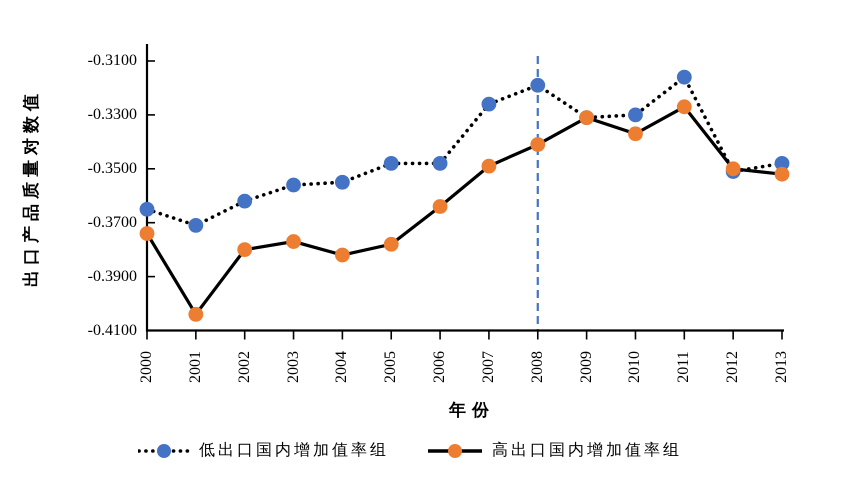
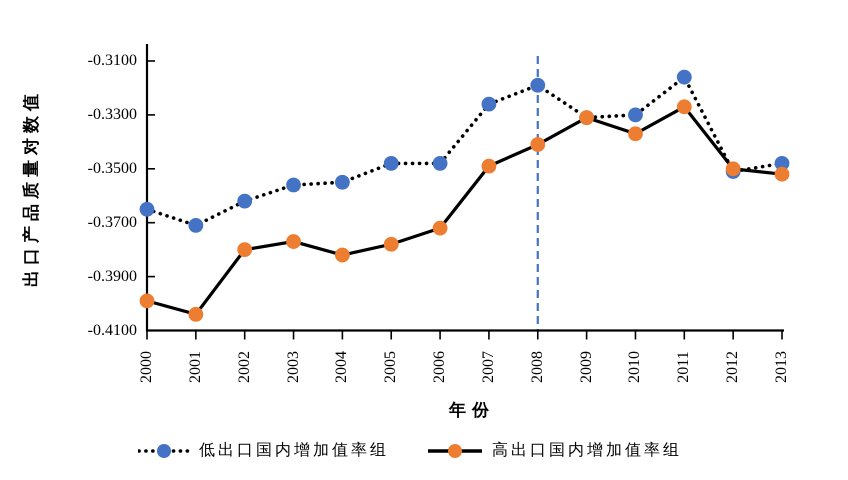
高出口国内增加值率组/2000: -0.374 -> -0.399
高出口国内增加值率组/2006: -0.364 -> -0.372
